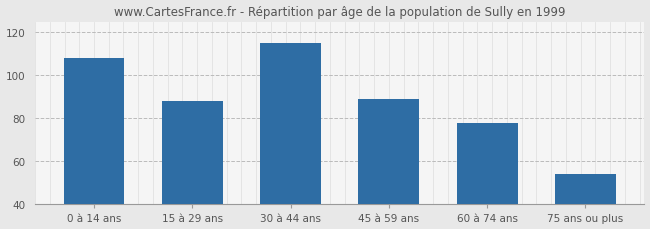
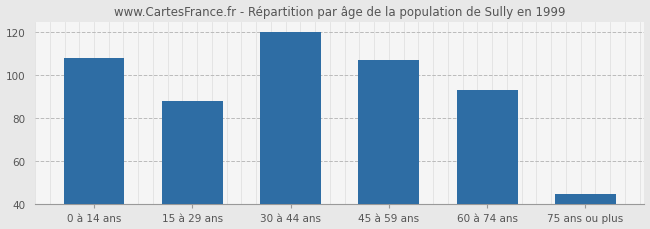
30 à 44 ans: 115 -> 120
45 à 59 ans: 89 -> 107
60 à 74 ans: 78 -> 93
75 ans ou plus: 54 -> 45
